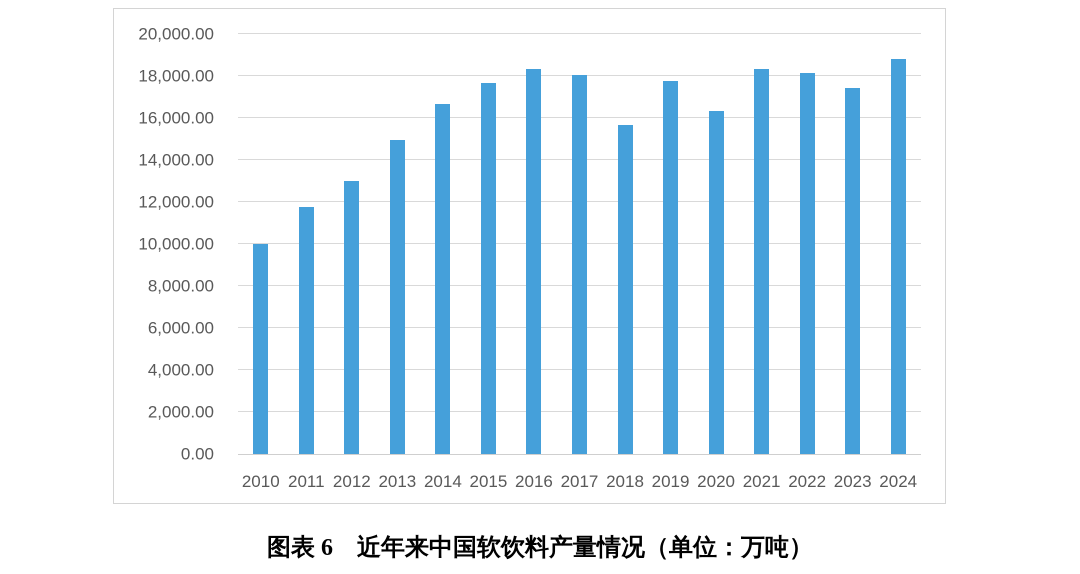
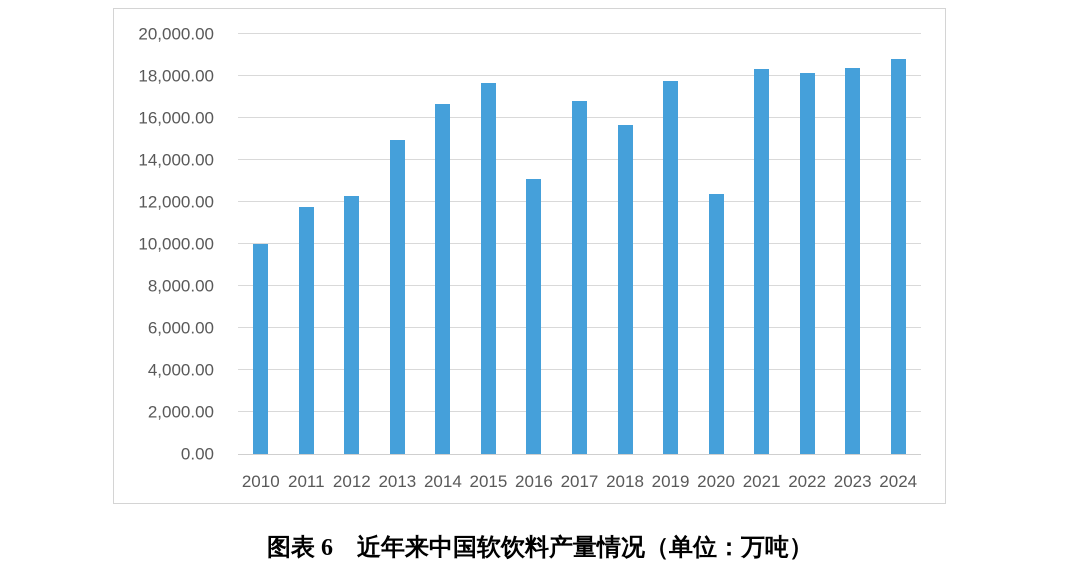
2012: 13000 -> 12300
2016: 18300 -> 13100
2017: 18000 -> 16800
2020: 16400 -> 12400
2023: 17400 -> 18400
